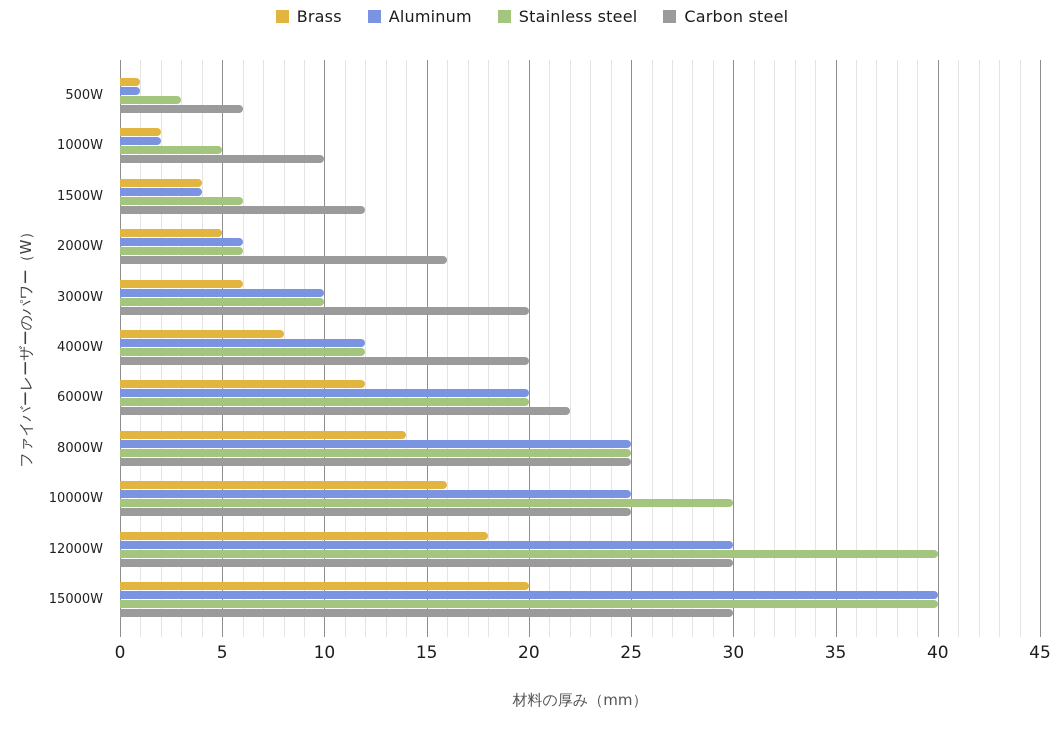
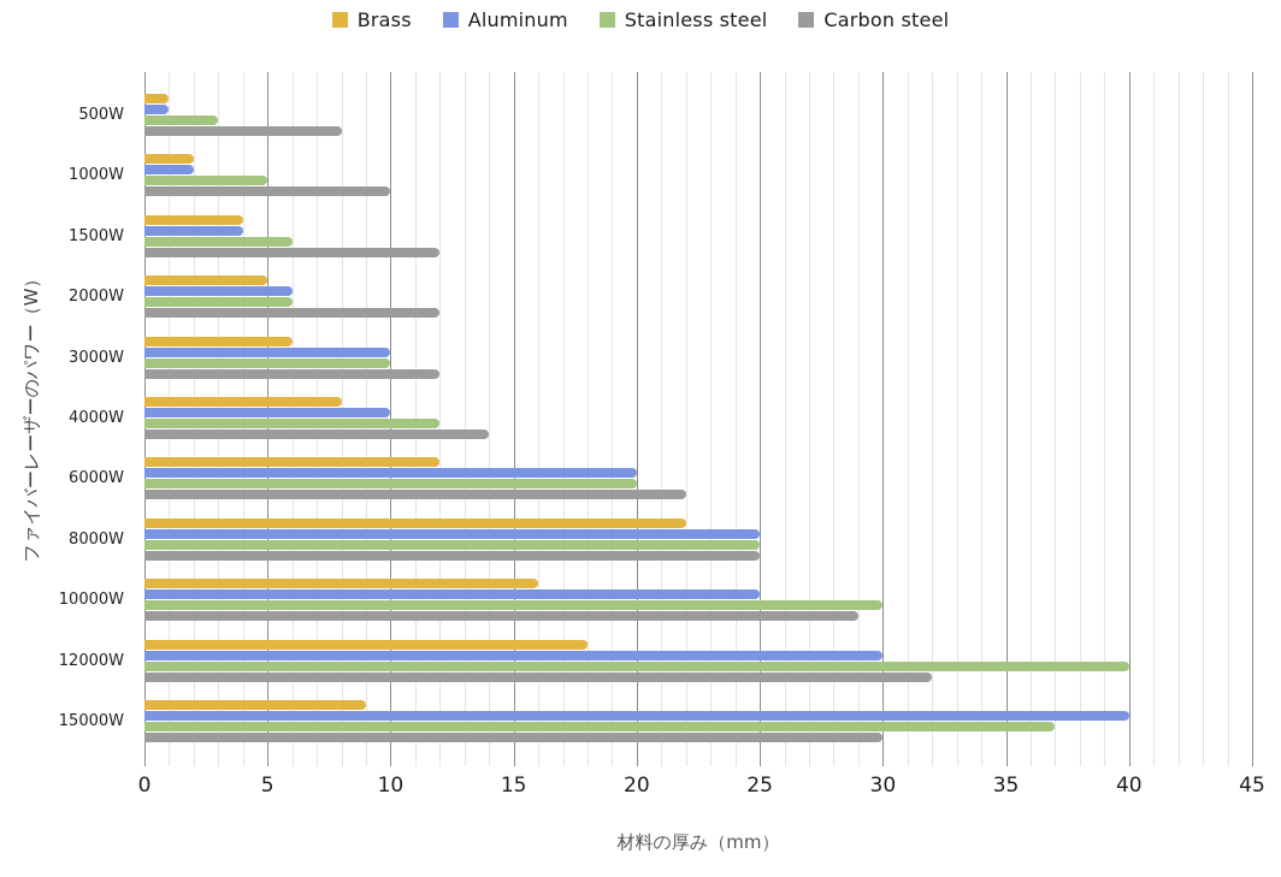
Carbon steel/500W: 6 -> 8
Carbon steel/2000W: 16 -> 12
Carbon steel/3000W: 20 -> 12
Aluminum/4000W: 12 -> 10
Carbon steel/4000W: 20 -> 14
Brass/8000W: 14 -> 22
Carbon steel/10000W: 25 -> 29
Carbon steel/12000W: 30 -> 32
Brass/15000W: 20 -> 9
Stainless steel/15000W: 40 -> 37
